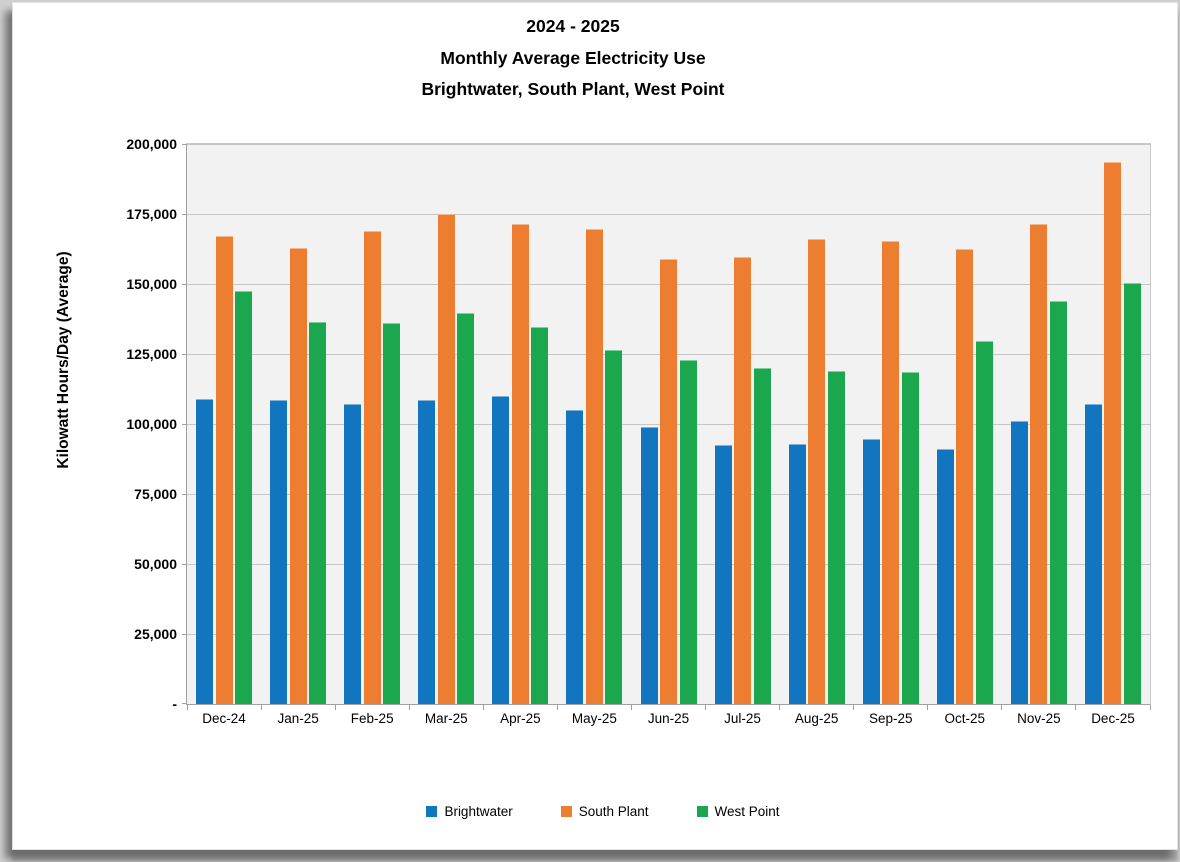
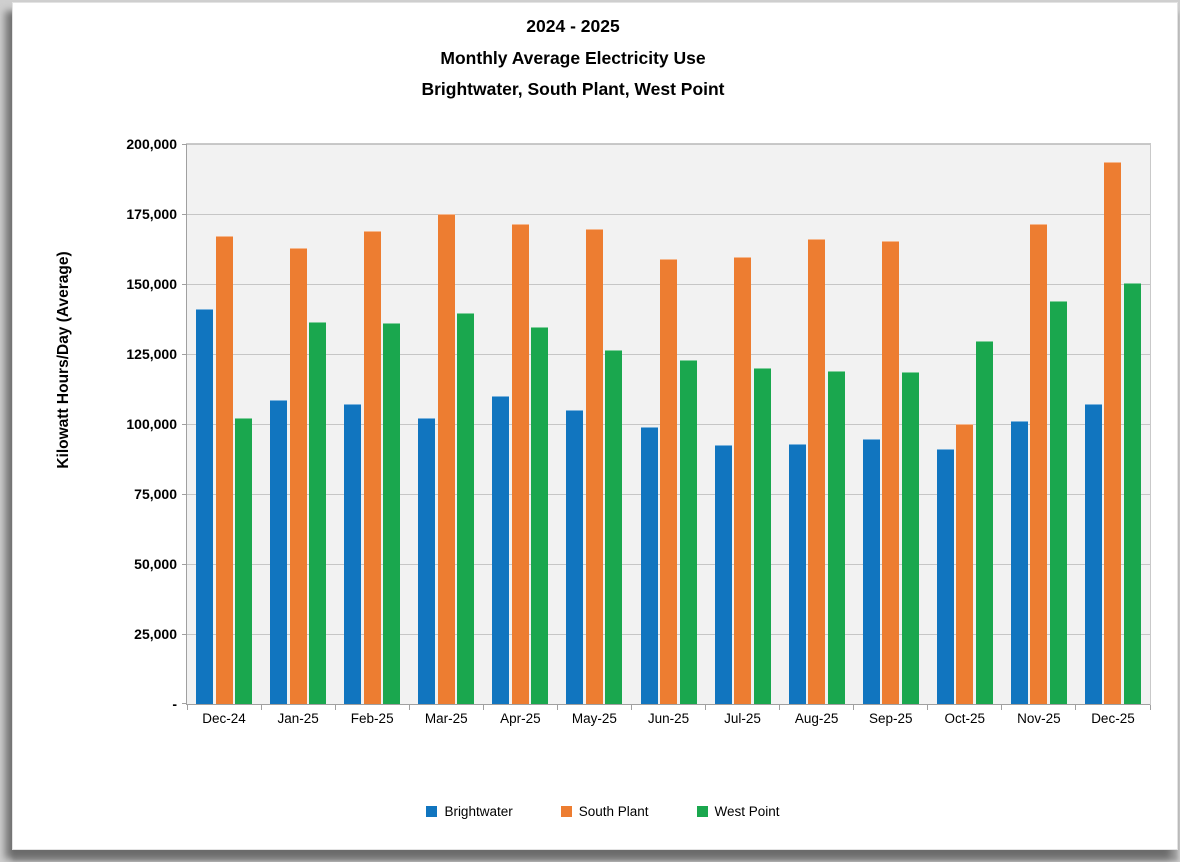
Brightwater/Dec-24: 109000 -> 141000
West Point/Dec-24: 148000 -> 102000
Brightwater/Mar-25: 108000 -> 102000
South Plant/Oct-25: 162000 -> 100000
